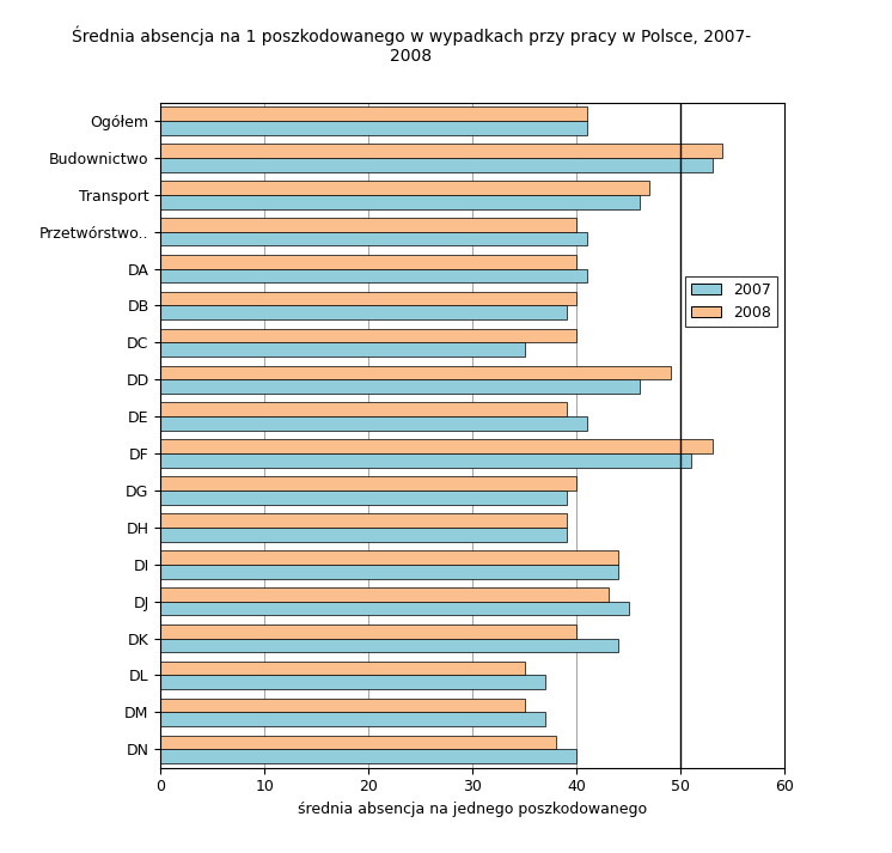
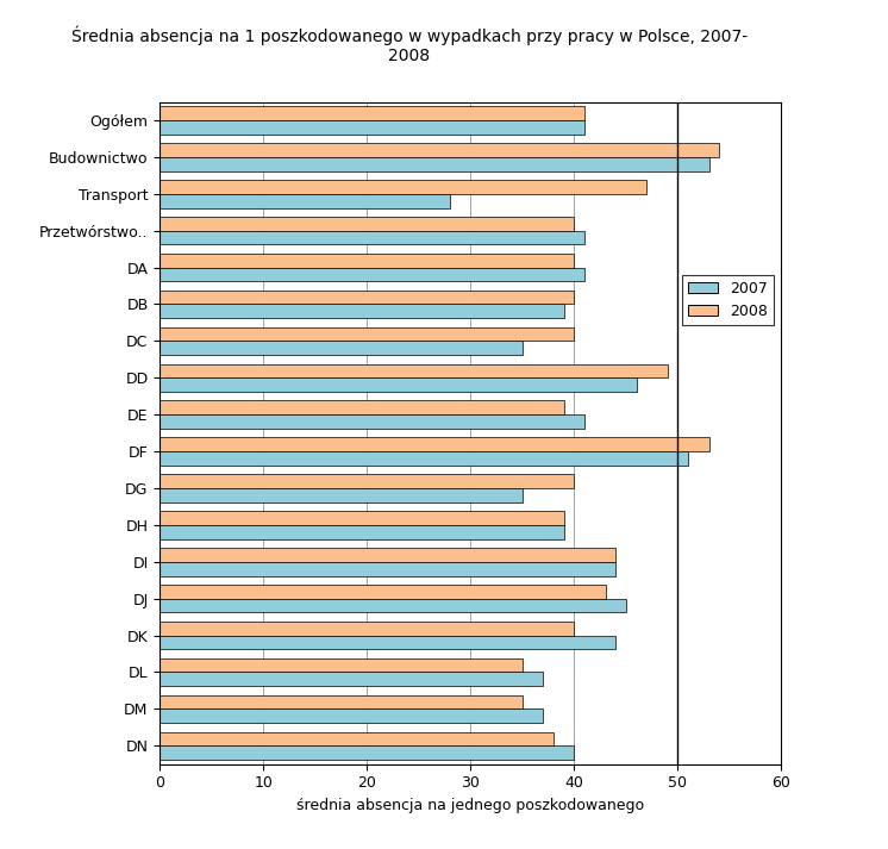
2007/Transport: 46 -> 28
2007/DG: 39 -> 35
